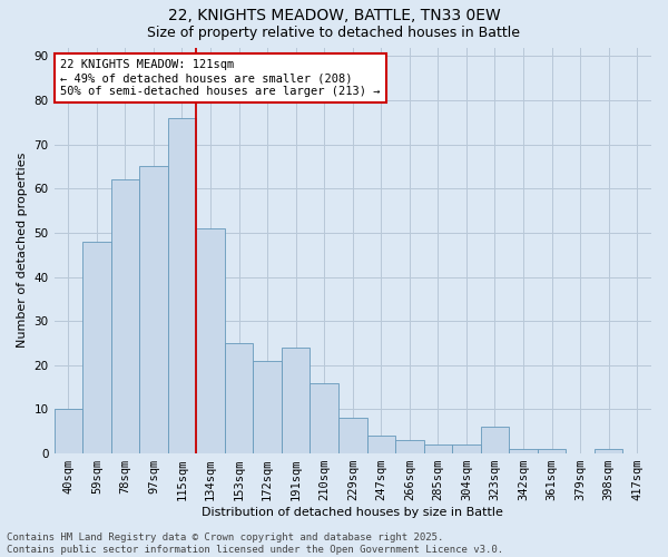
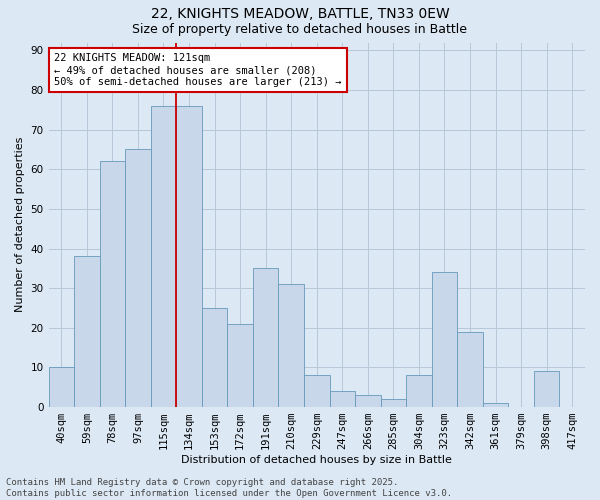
59sqm: 48 -> 38
134sqm: 51 -> 76
191sqm: 24 -> 35
210sqm: 16 -> 31
304sqm: 2 -> 8
323sqm: 6 -> 34
342sqm: 1 -> 19
398sqm: 1 -> 9
